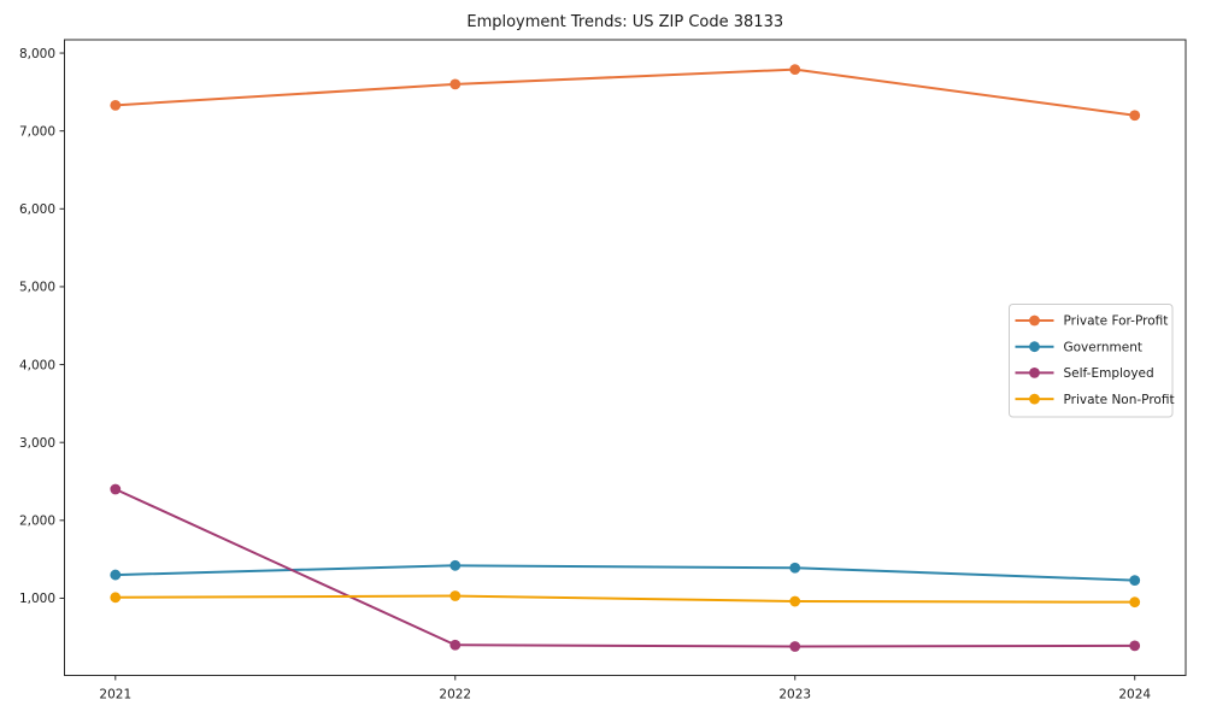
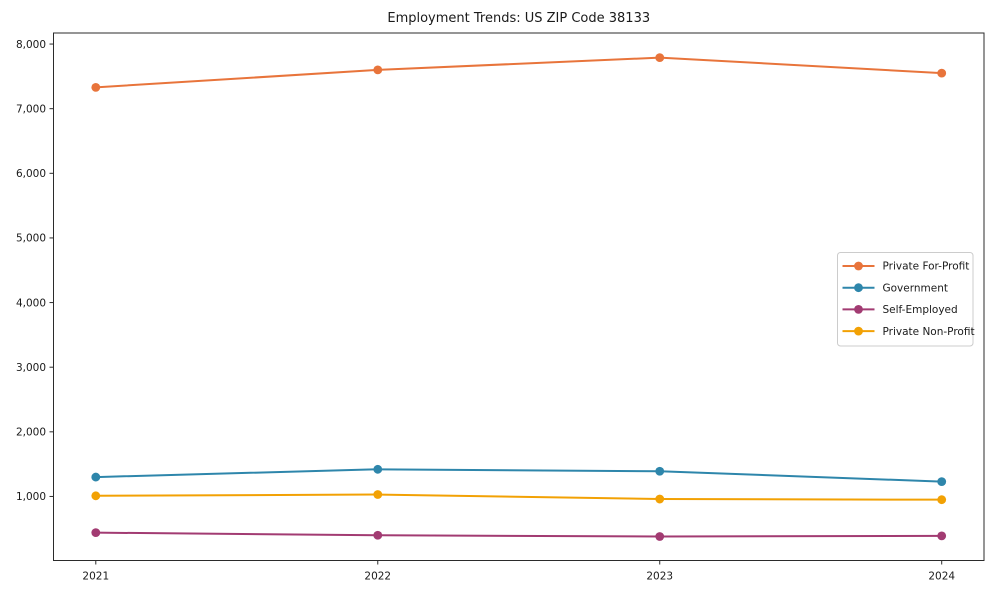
Self-Employed/2021: 2400 -> 400
Private For-Profit/2024: 7200 -> 7600
